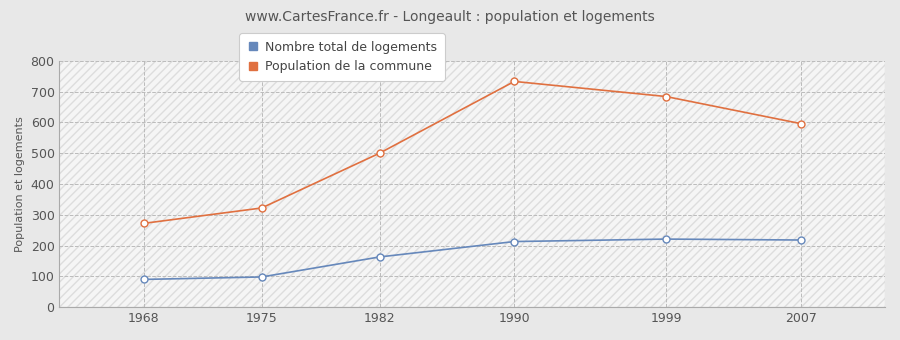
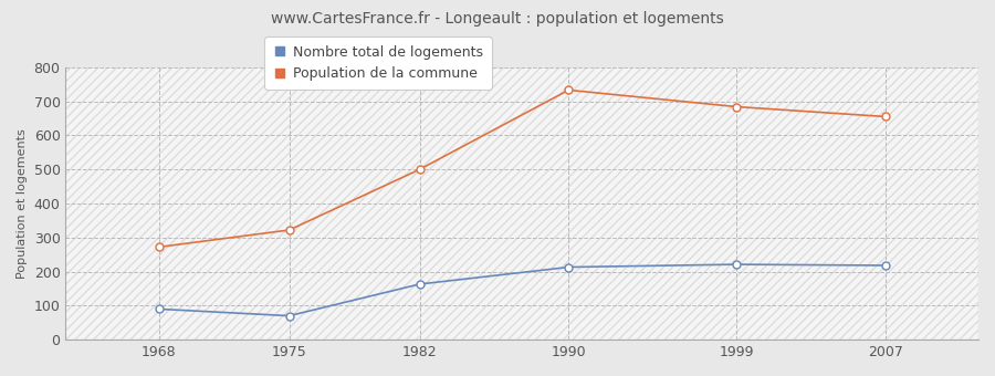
Nombre total de logements/1975: 98 -> 70
Population de la commune/2007: 596 -> 655
